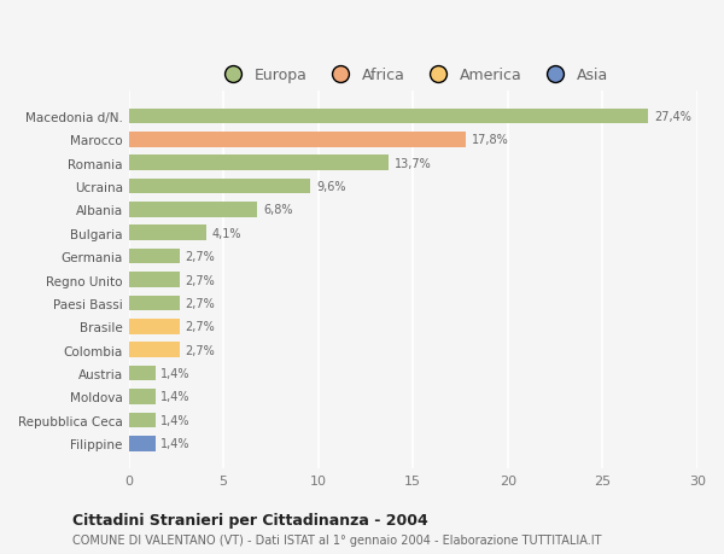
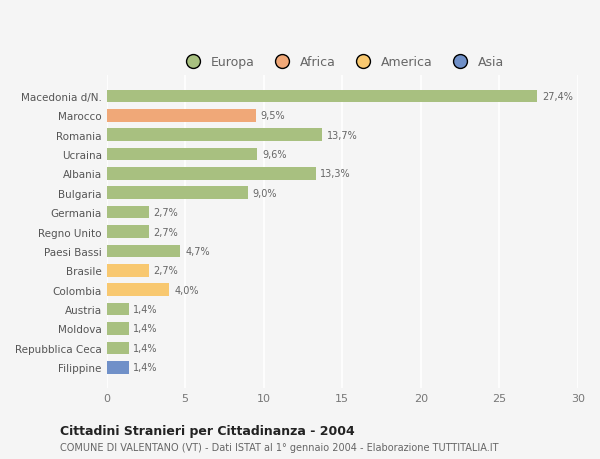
Marocco: 17,8% -> 9,5%
Albania: 6,8% -> 13,3%
Bulgaria: 4,1% -> 9,0%
Paesi Bassi: 2,7% -> 4,7%
Colombia: 2,7% -> 4,0%
